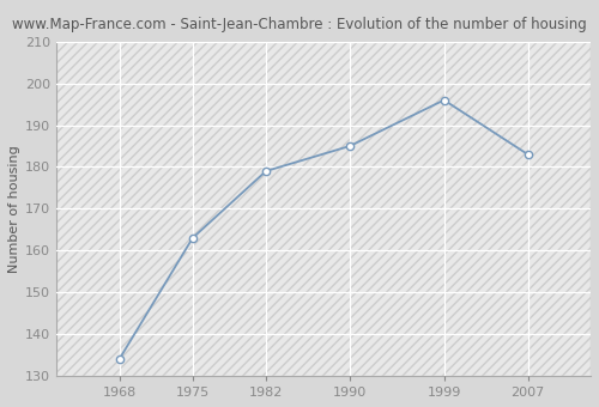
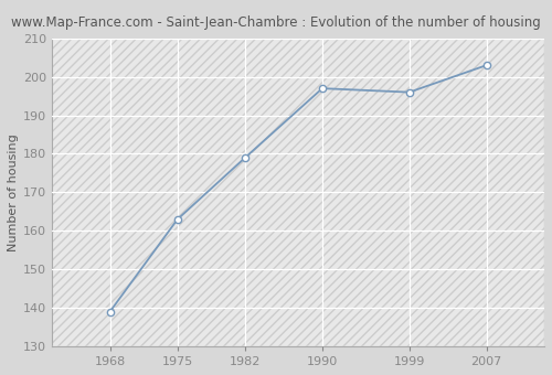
1968: 134 -> 139
1990: 185 -> 197
2007: 183 -> 203
